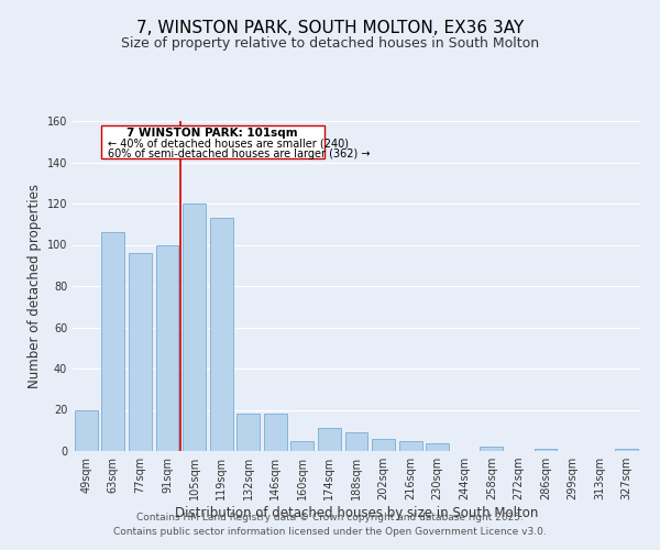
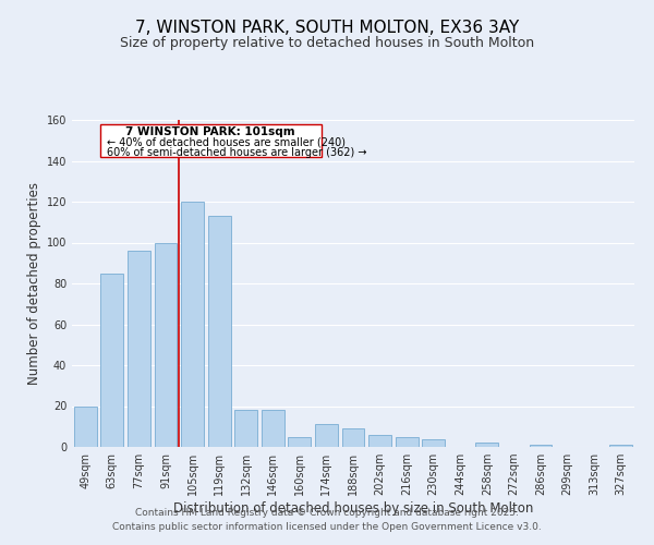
63sqm: 106 -> 85
